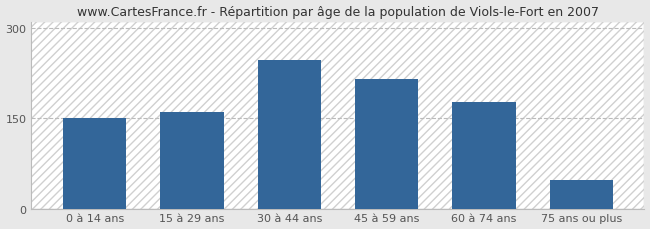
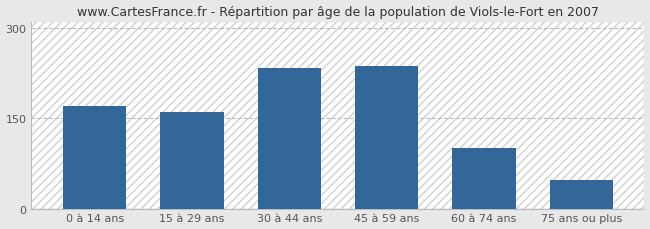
0 à 14 ans: 150 -> 170
30 à 44 ans: 246 -> 233
45 à 59 ans: 214 -> 237
60 à 74 ans: 176 -> 100
